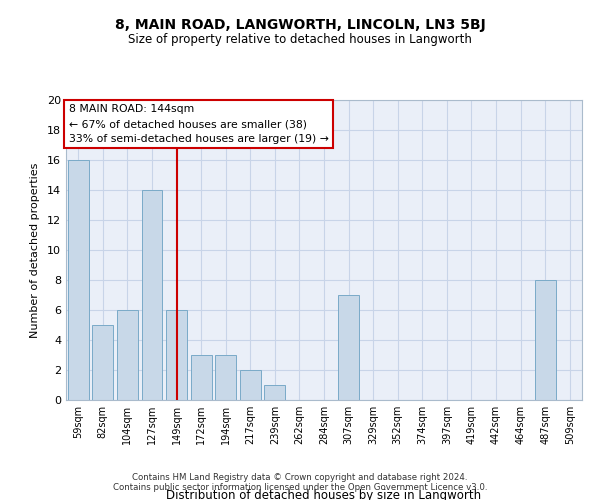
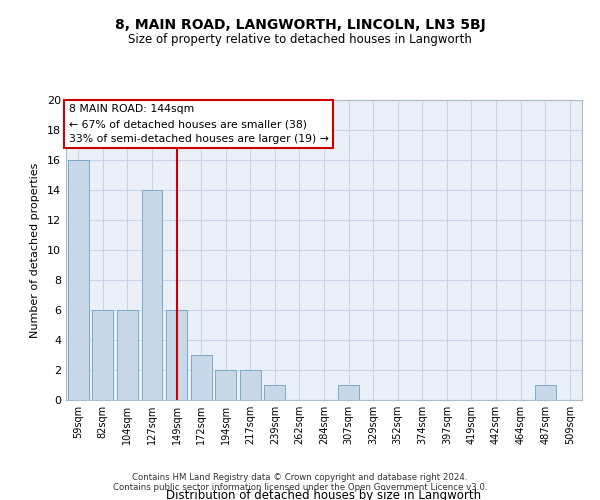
82sqm: 5 -> 6
194sqm: 3 -> 2
307sqm: 7 -> 1
487sqm: 8 -> 1
